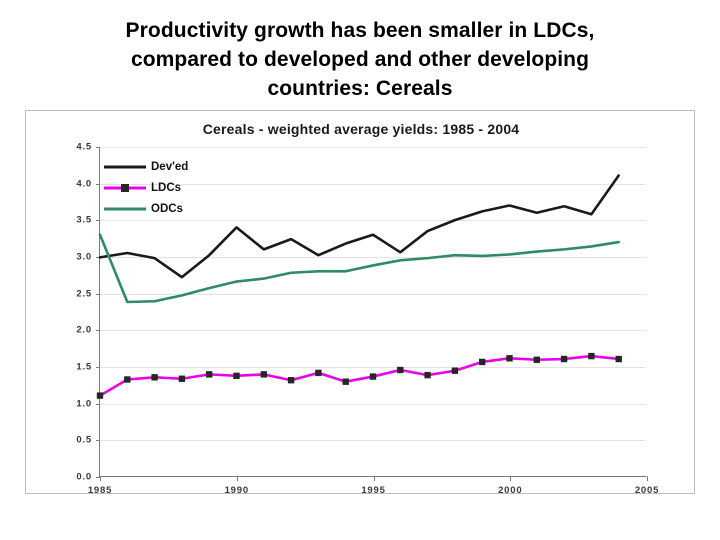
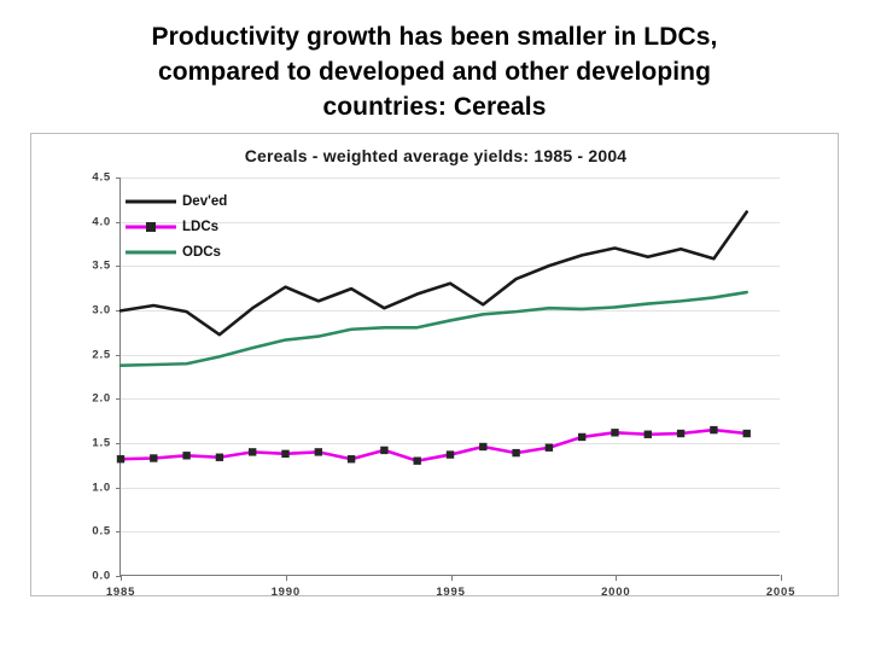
LDCs/1985: 1.1 -> 1.3
ODCs/1985: 3.3 -> 2.4
Dev'ed/1990: 3.4 -> 3.3
